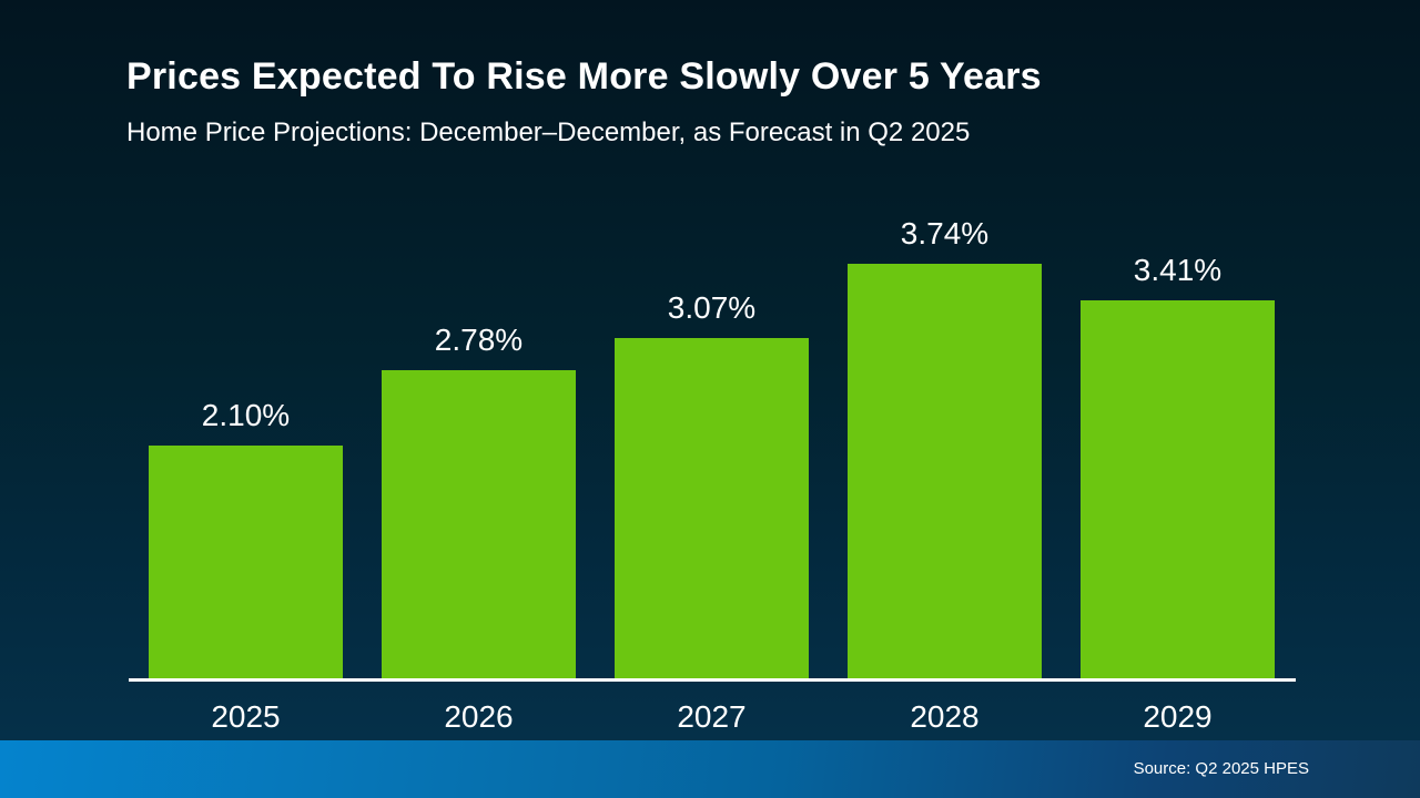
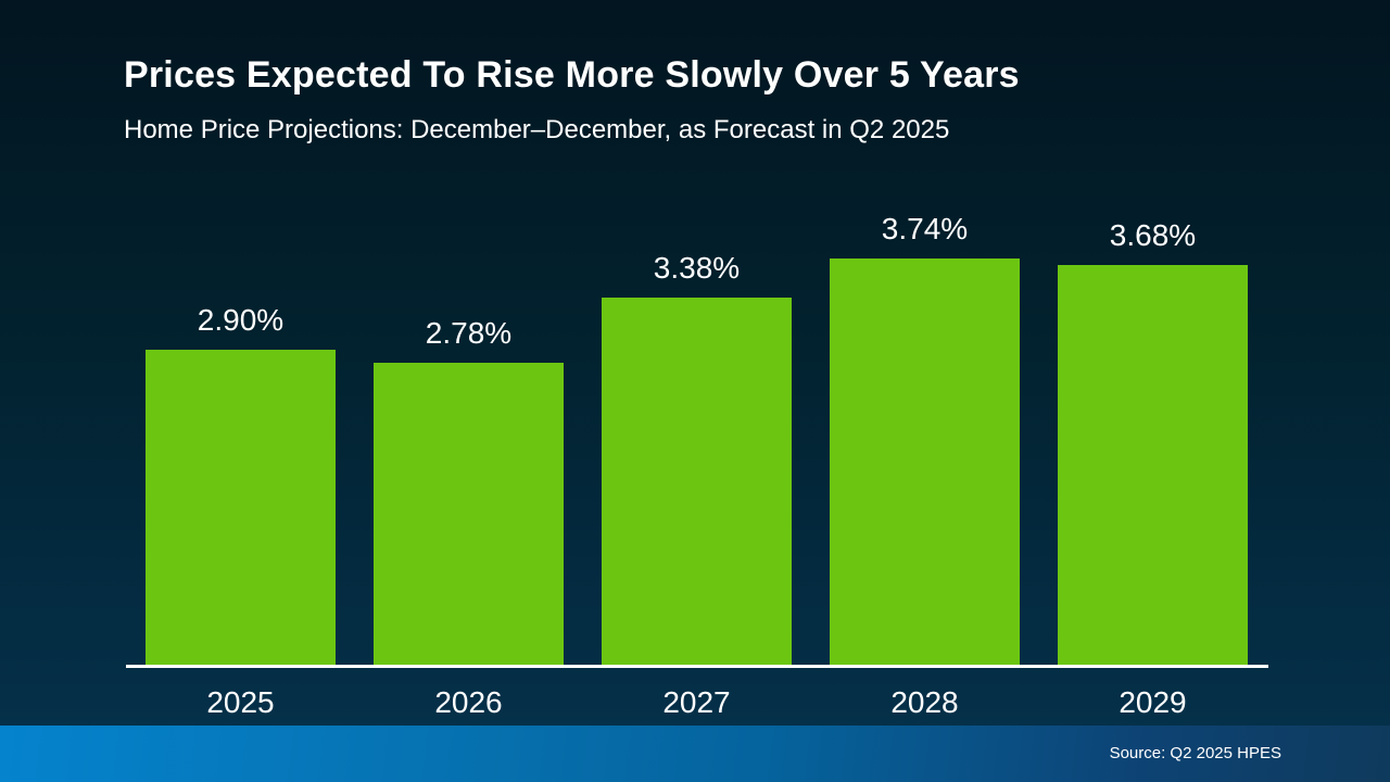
2025: 2.10% -> 2.90%
2027: 3.07% -> 3.38%
2029: 3.41% -> 3.68%
